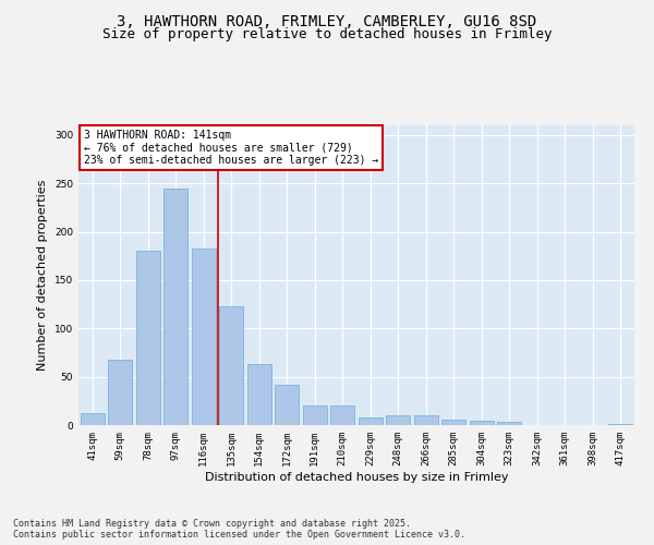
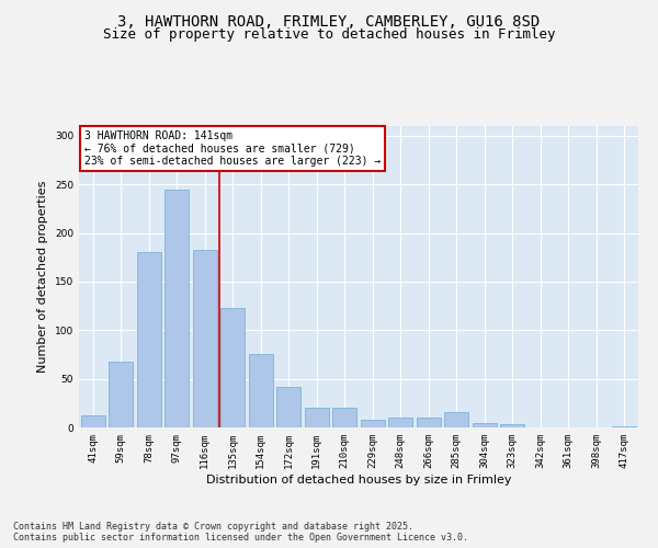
154sqm: 63 -> 76
285sqm: 6 -> 16
